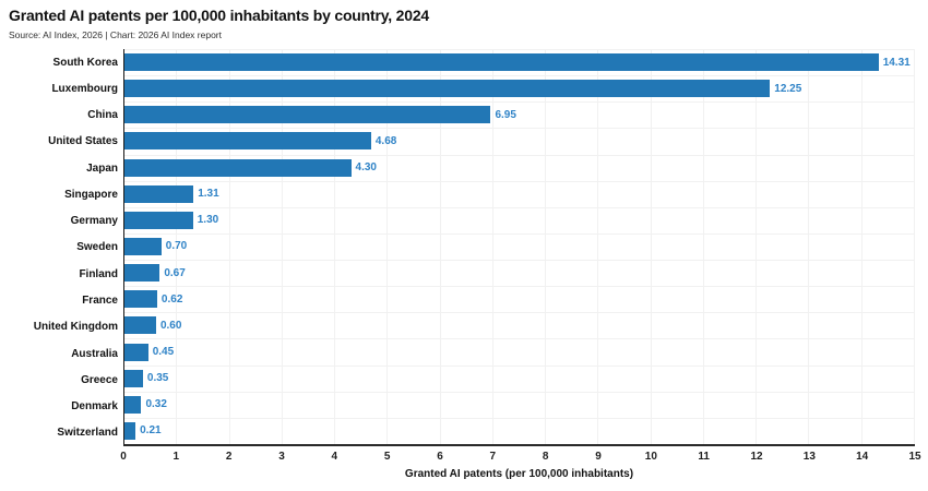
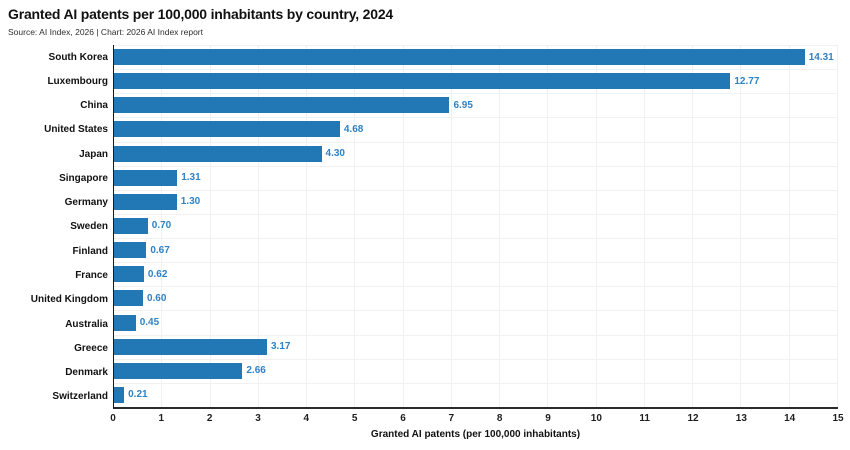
Luxembourg: 12.25 -> 12.77
Greece: 0.35 -> 3.17
Denmark: 0.32 -> 2.66
